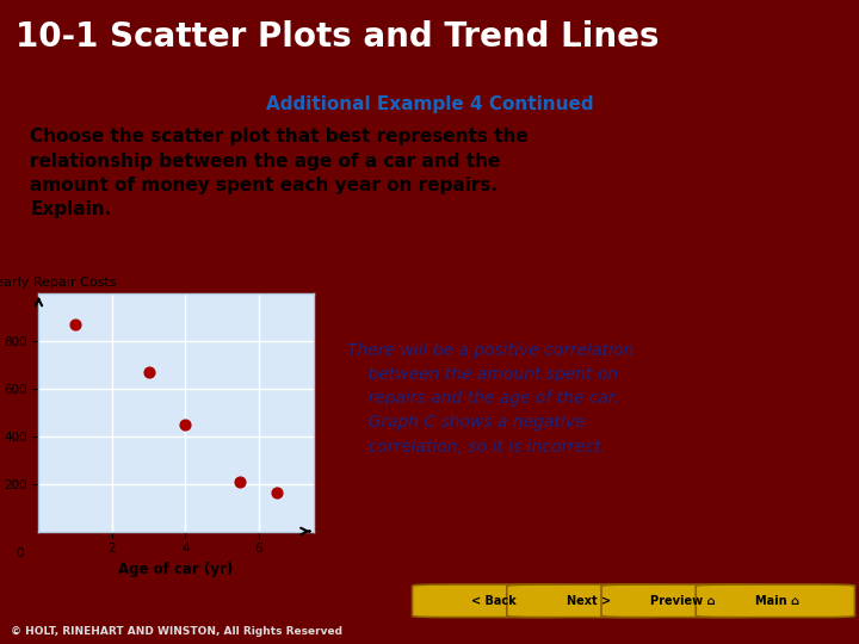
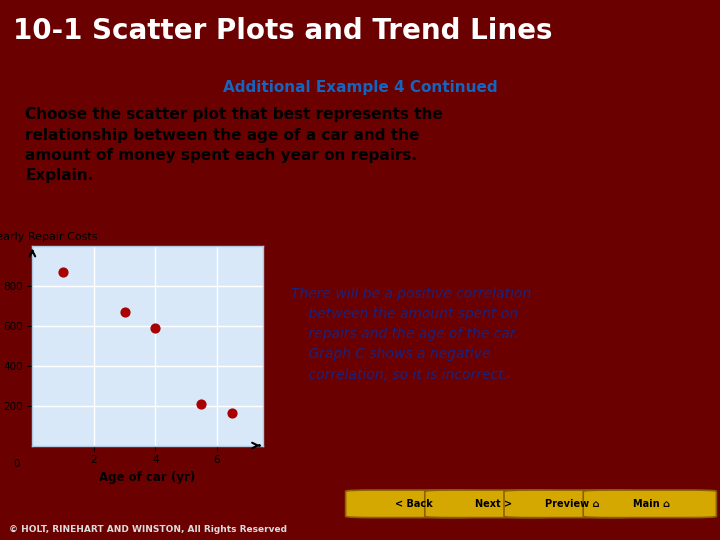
4: 450 -> 590
